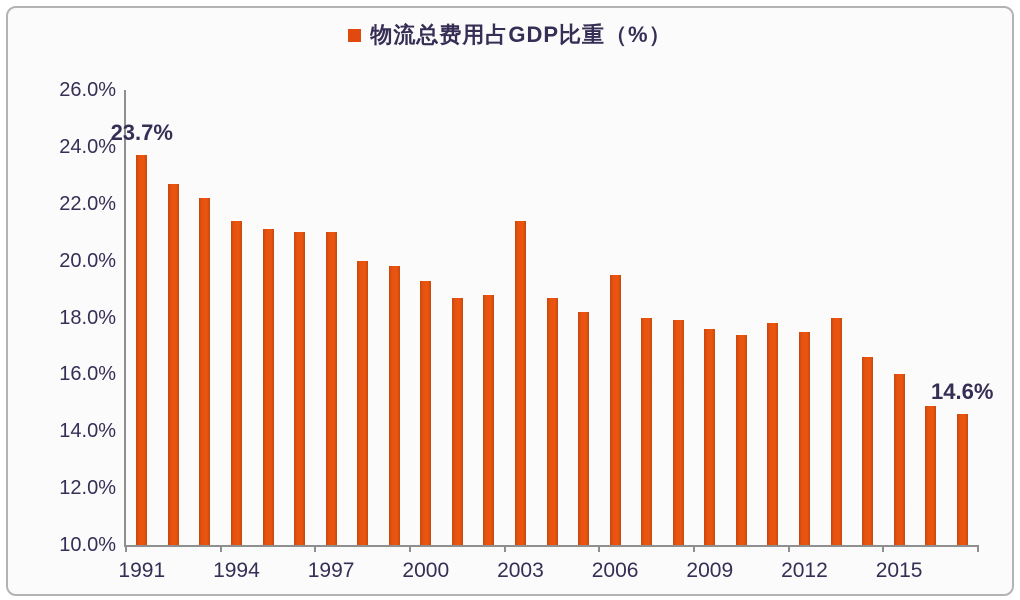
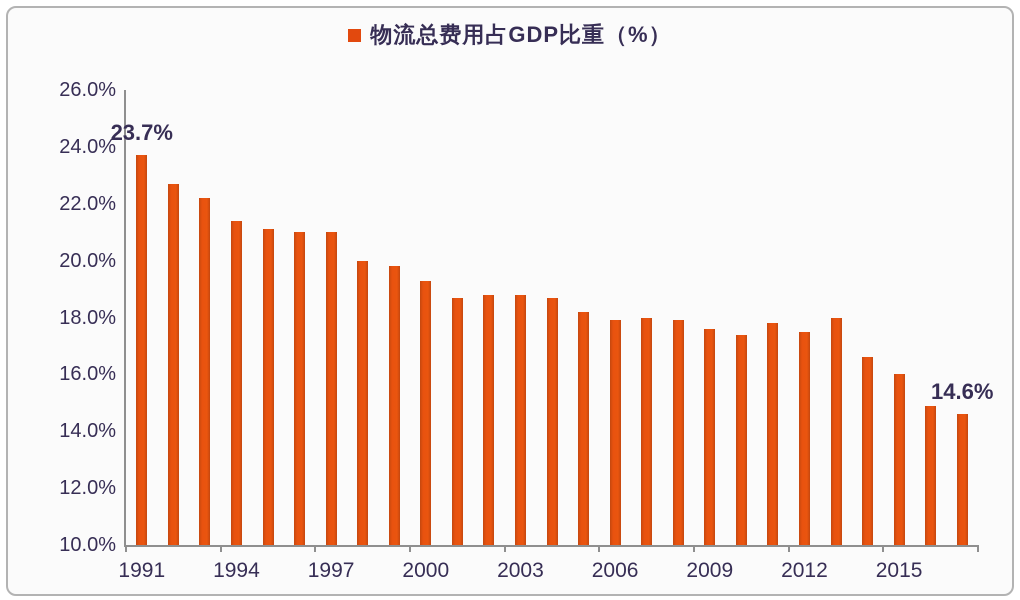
2003: 21.4% -> 18.8%
2006: 19.5% -> 17.9%
